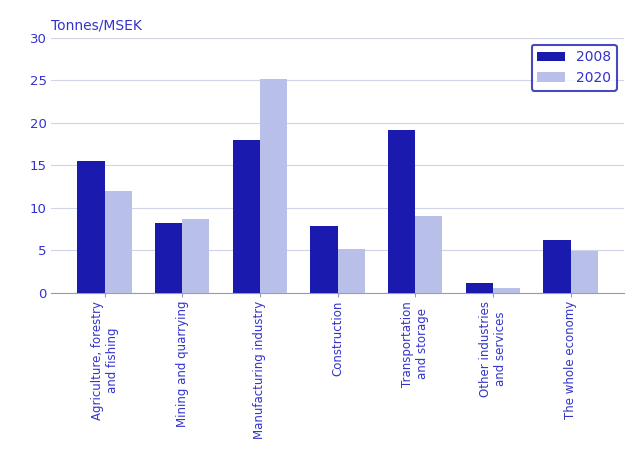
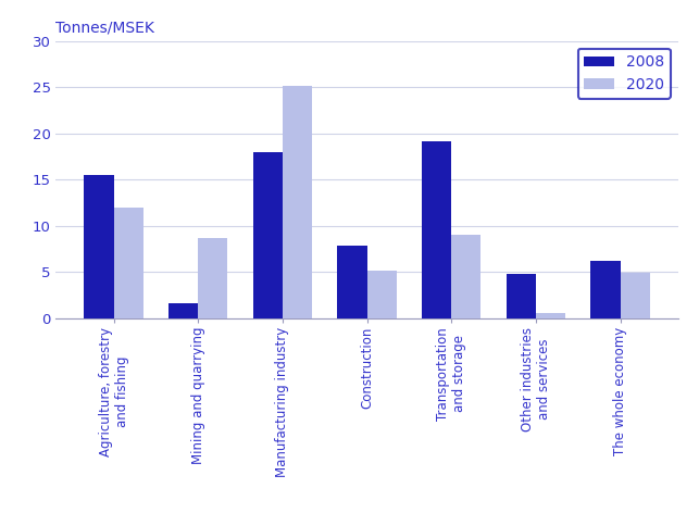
2008/Mining and quarrying: 8.2 -> 1.6
2008/Other industries and services: 1.1 -> 4.8
